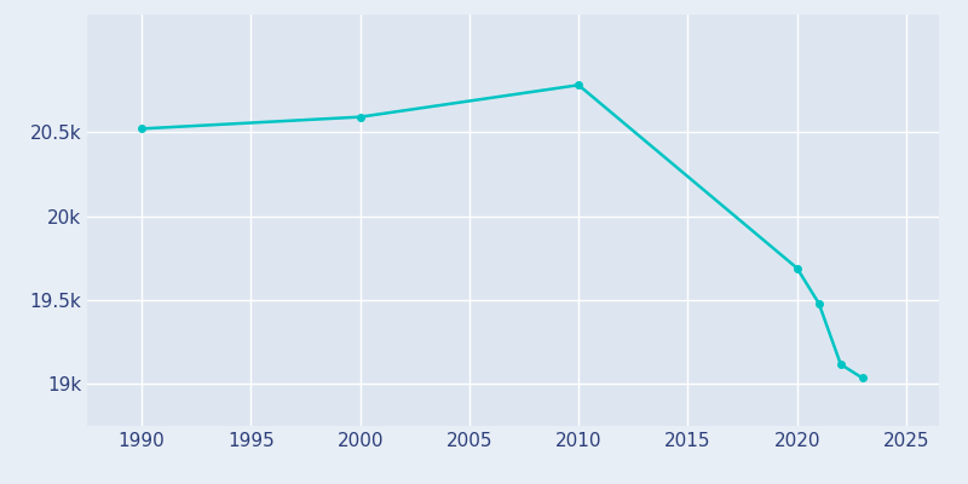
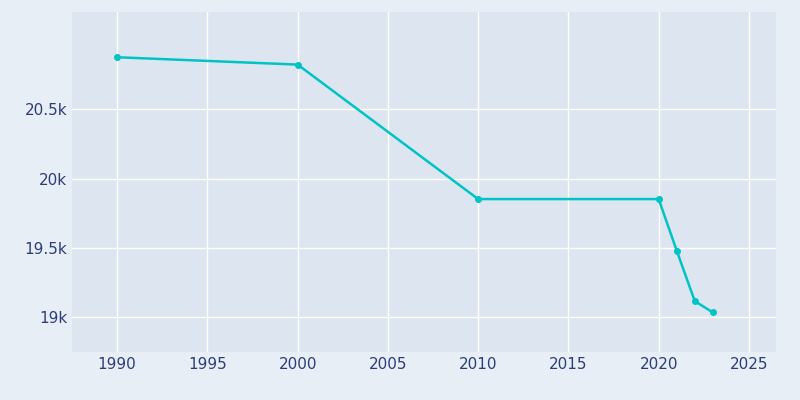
1990: 20.52k -> 20.87k
2000: 20.59k -> 20.82k
2010: 20.78k -> 19.85k
2020: 19.69k -> 19.85k
